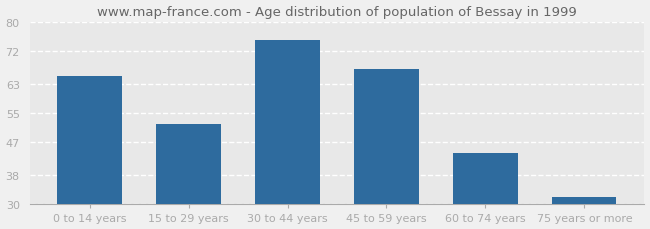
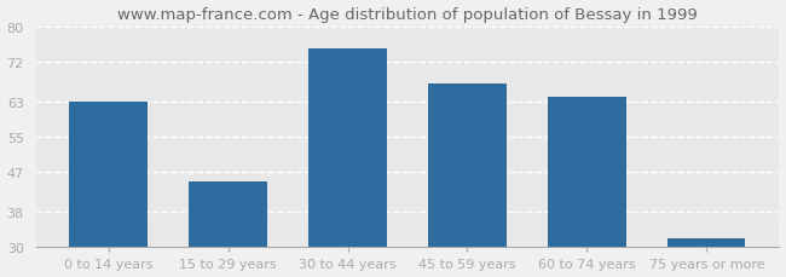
0 to 14 years: 65 -> 63
15 to 29 years: 52 -> 45
60 to 74 years: 44 -> 64
